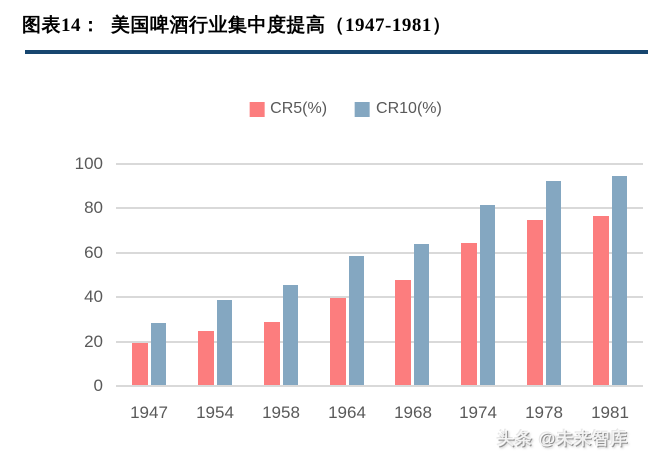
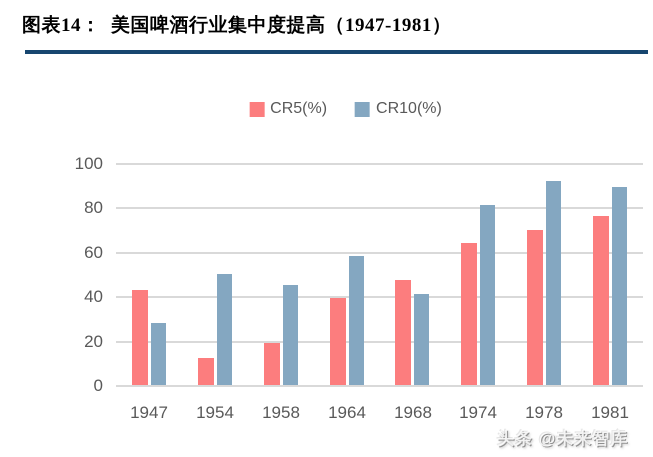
CR5(%)/1947: 19 -> 43
CR5(%)/1954: 24 -> 12
CR10(%)/1954: 38 -> 50
CR5(%)/1958: 28 -> 19
CR10(%)/1968: 64 -> 41
CR5(%)/1978: 74 -> 70
CR10(%)/1981: 94 -> 89
